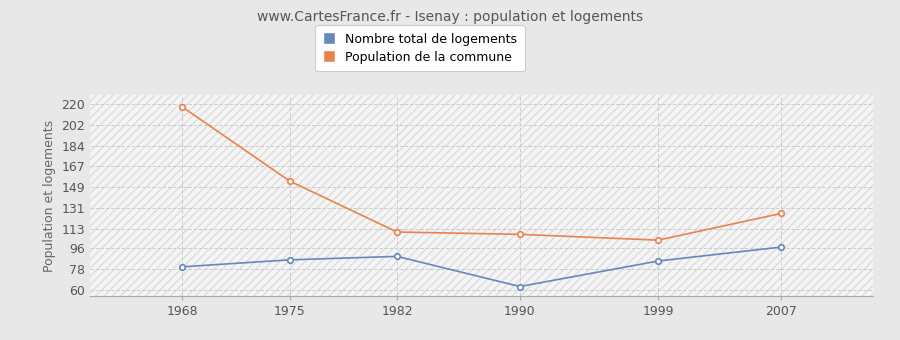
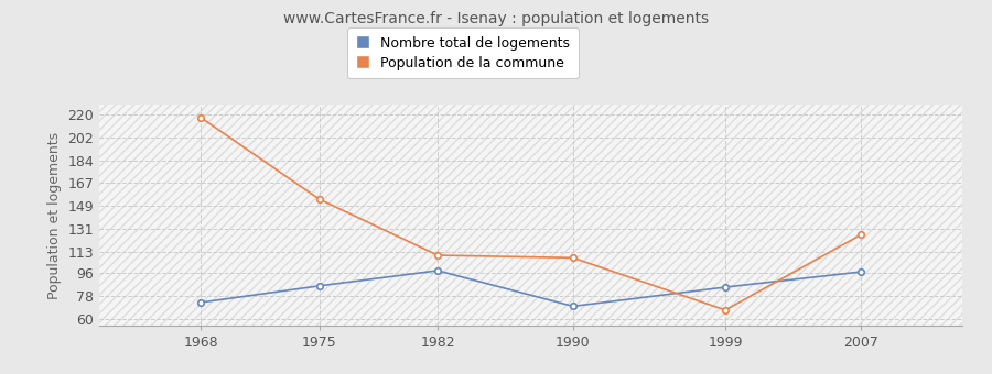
Nombre total de logements/1968: 80 -> 73
Nombre total de logements/1982: 89 -> 98
Nombre total de logements/1990: 63 -> 70
Population de la commune/1999: 103 -> 67
